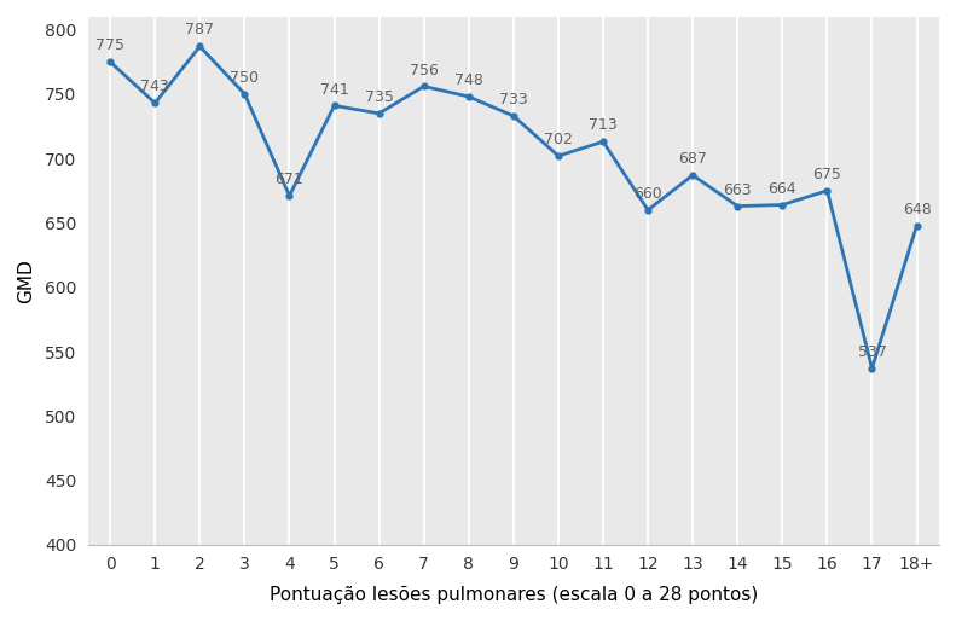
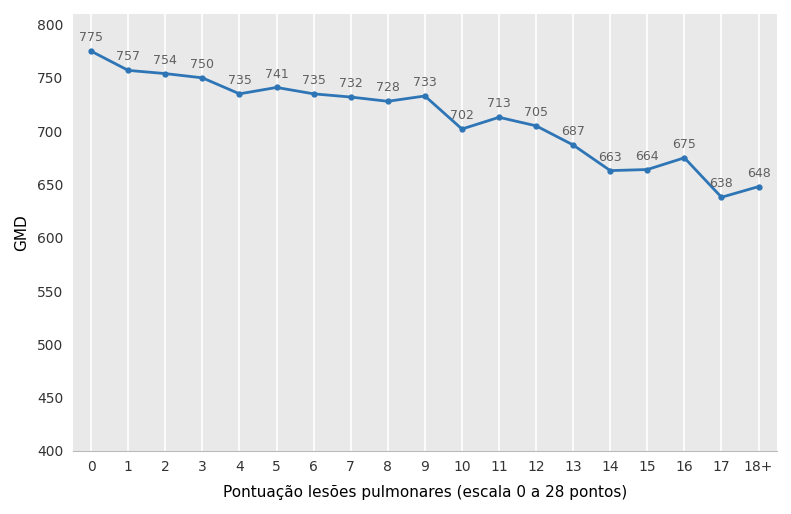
1: 743 -> 757
2: 787 -> 754
4: 671 -> 735
7: 756 -> 732
8: 748 -> 728
12: 660 -> 705
17: 537 -> 638
